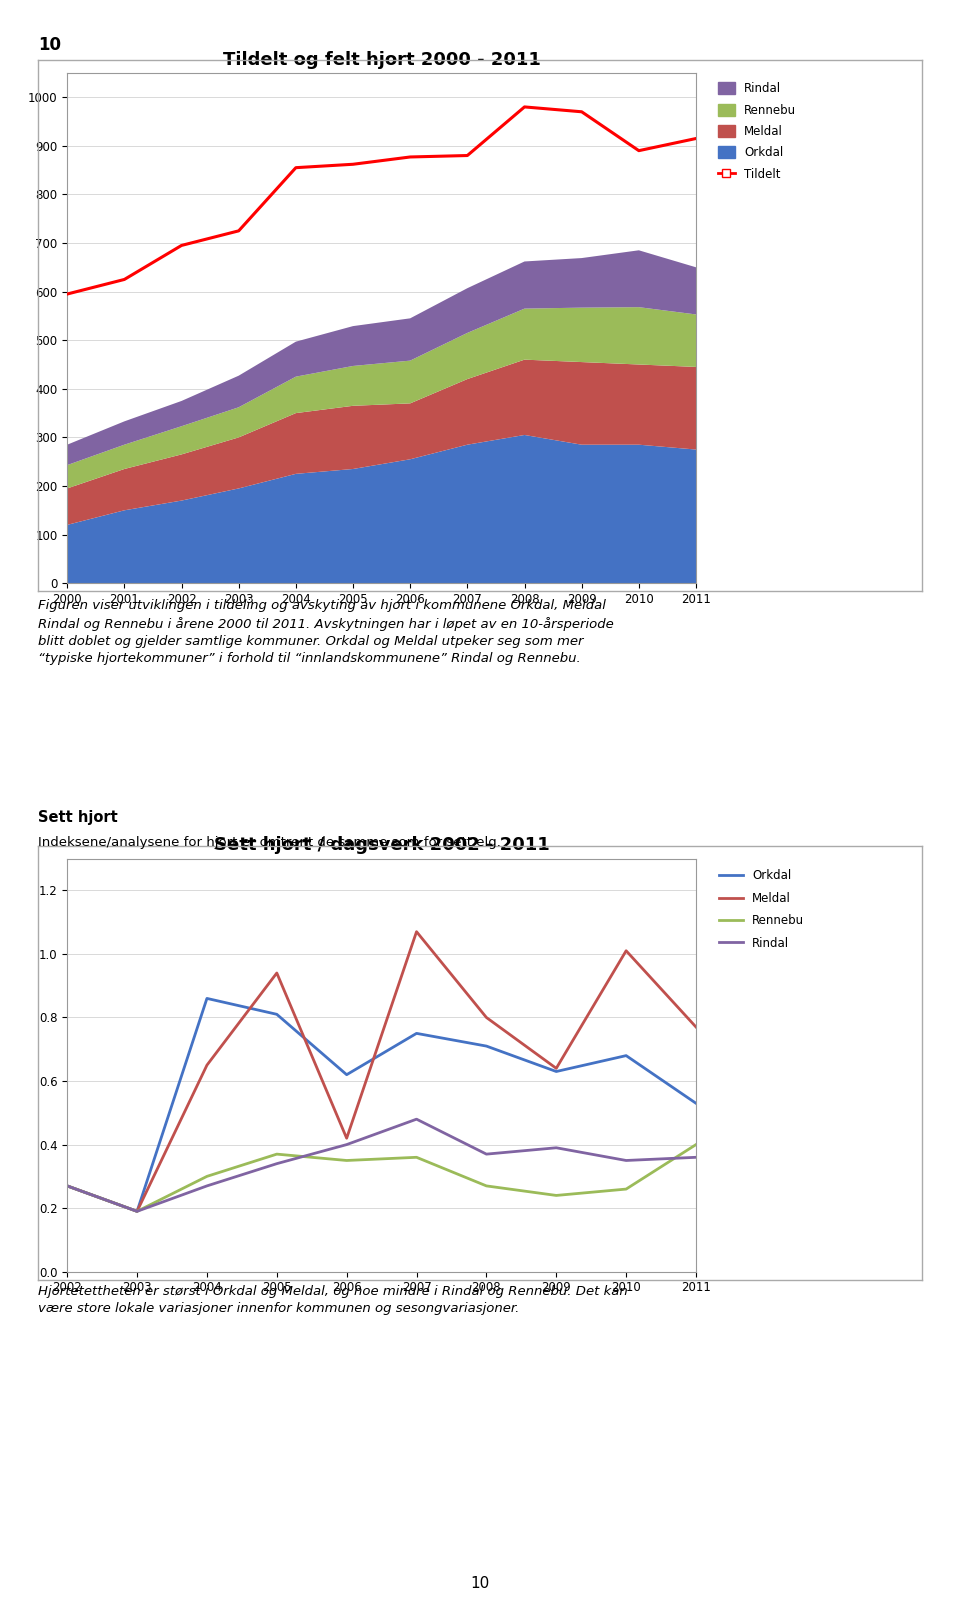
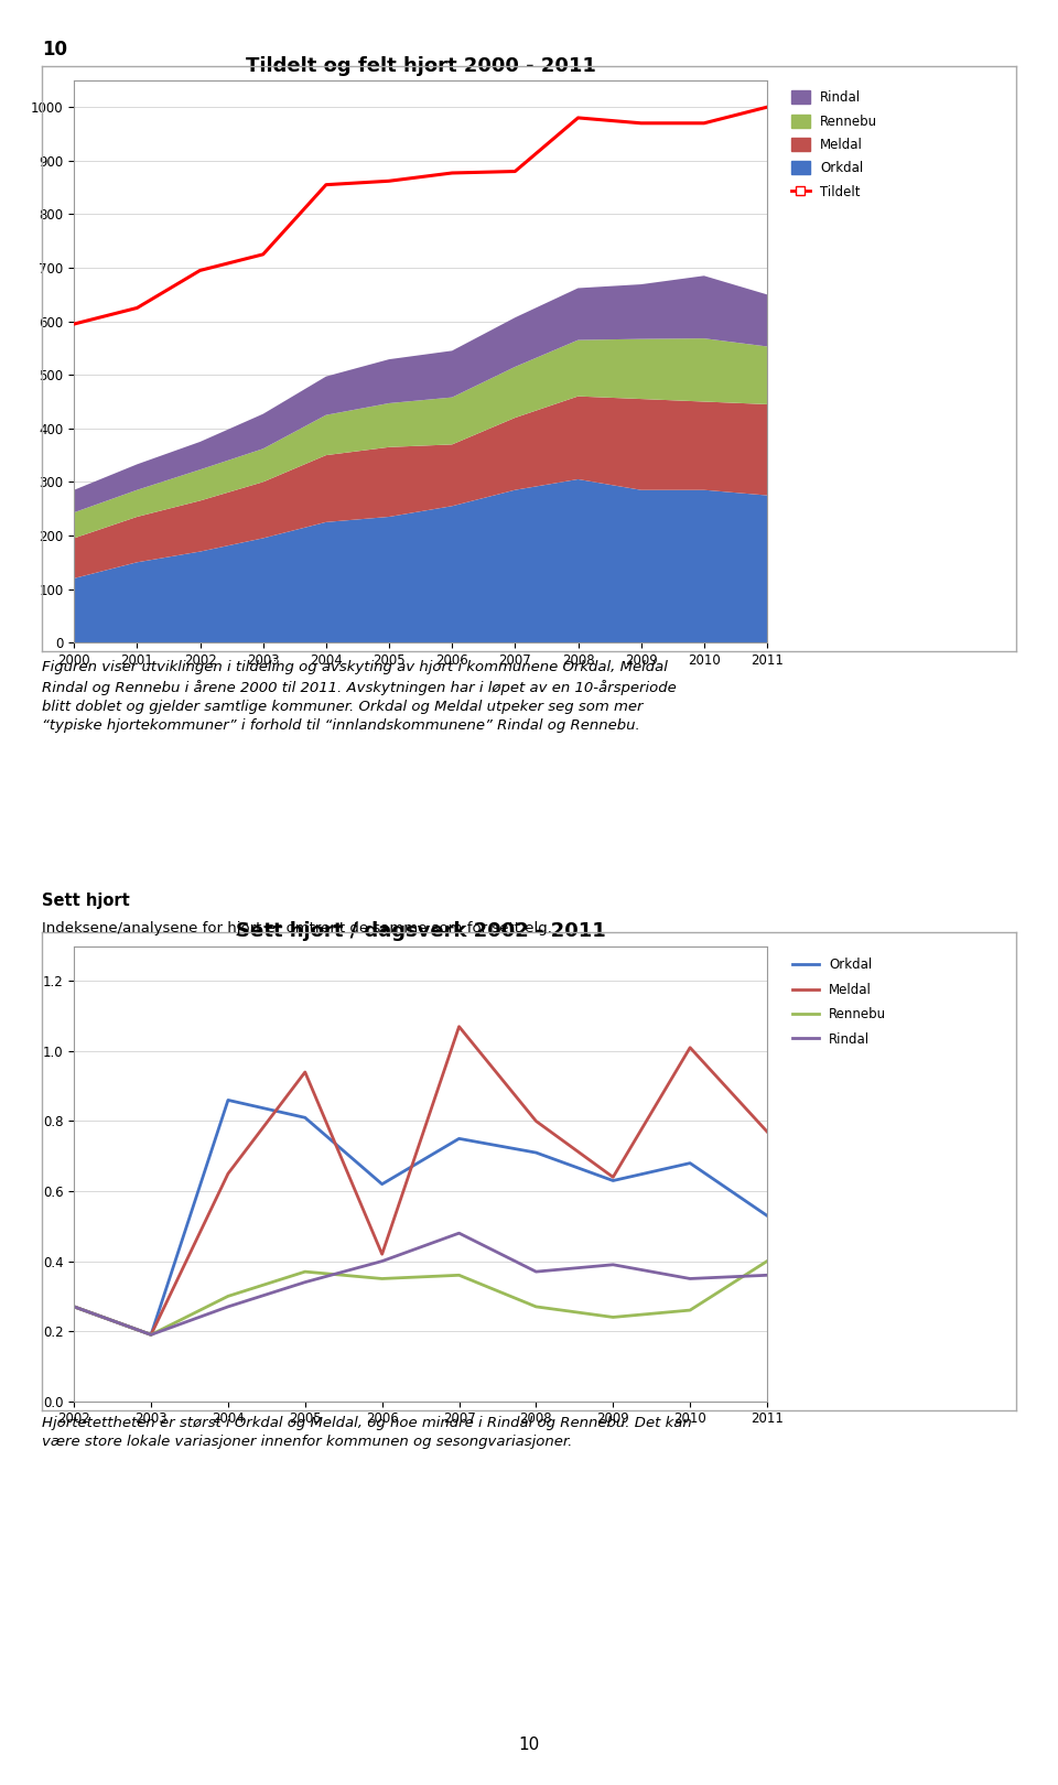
Tildelt og felt hjort 2000 - 2011/Tildelt/2010: 890 -> 970
Tildelt og felt hjort 2000 - 2011/Tildelt/2011: 915 -> 1000
